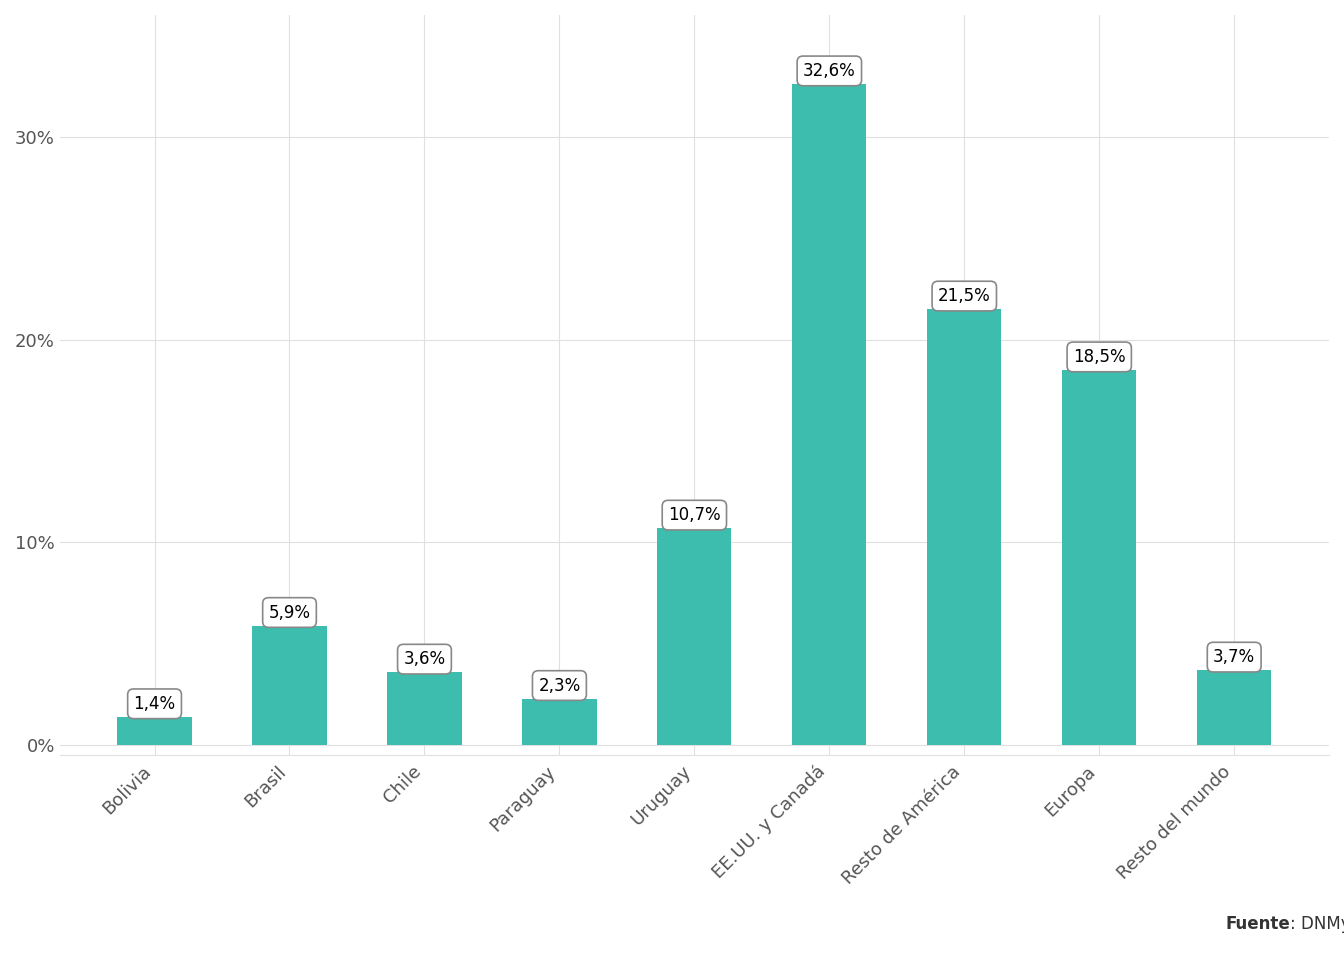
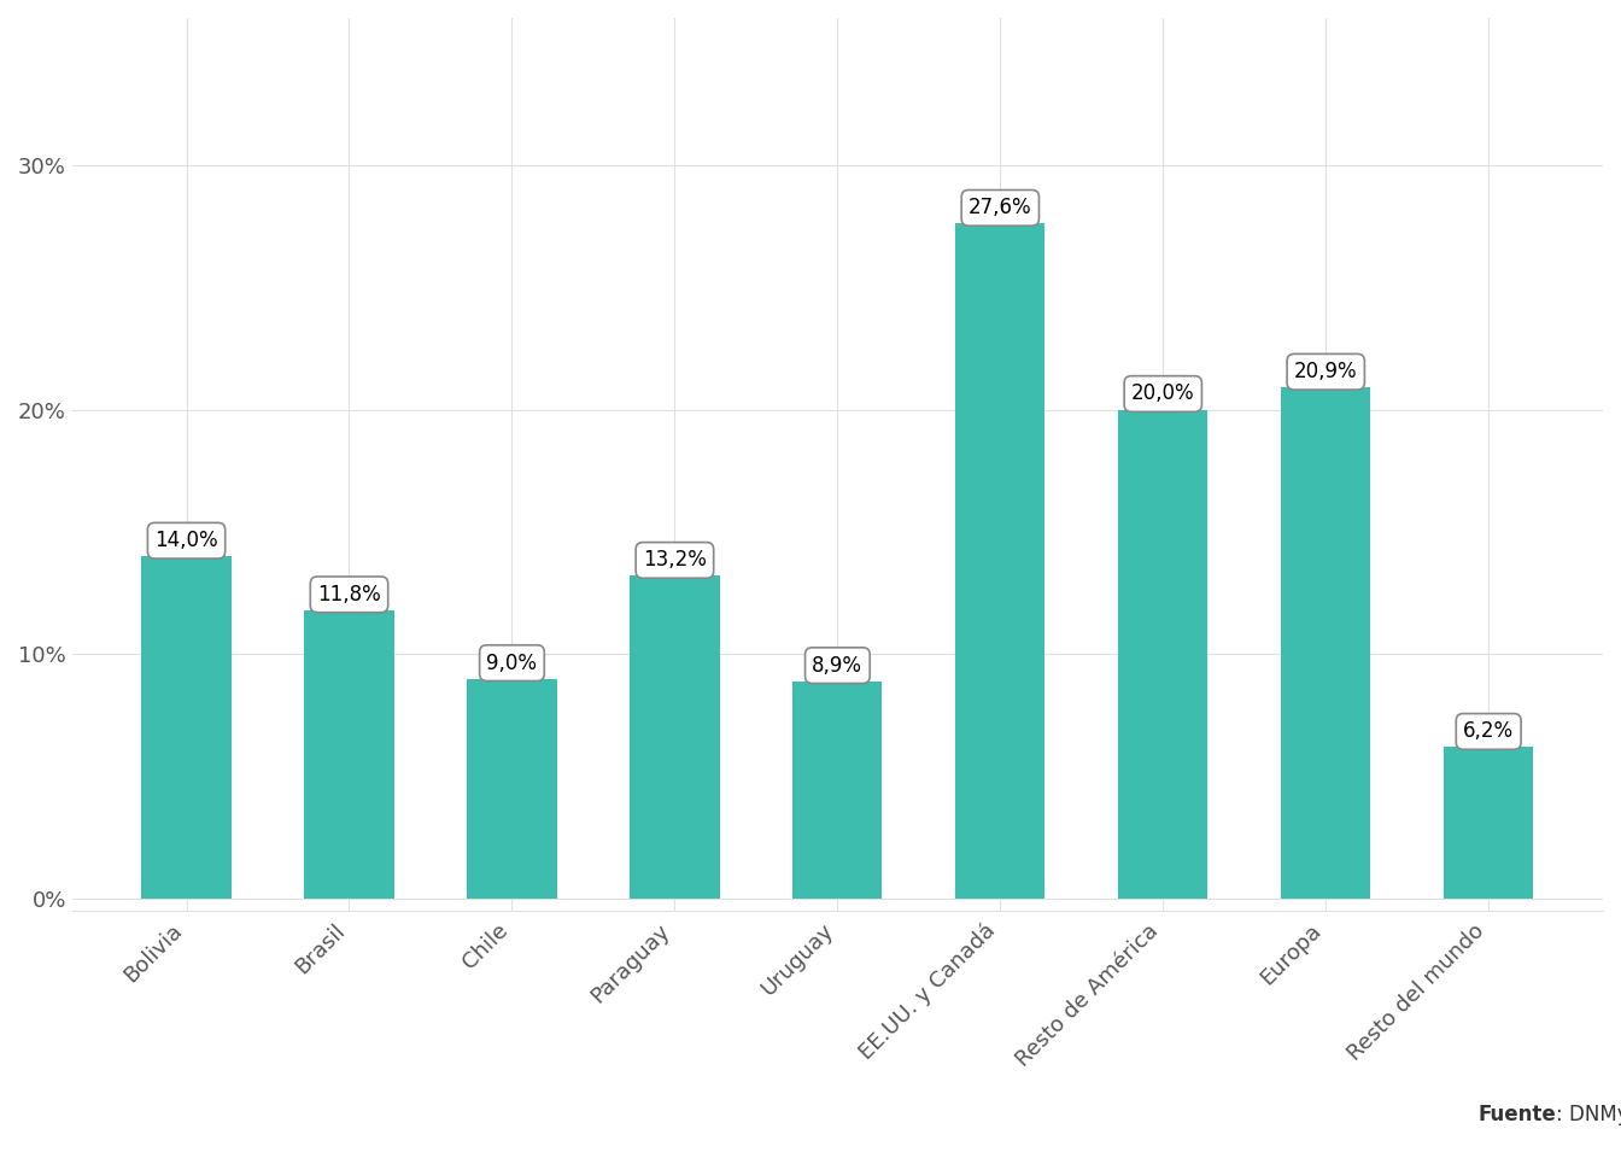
Bolivia: 1,4% -> 14,0%
Brasil: 5,9% -> 11,8%
Chile: 3,6% -> 9,0%
Paraguay: 2,3% -> 13,2%
Uruguay: 10,7% -> 8,9%
EE.UU. y Canadá: 32,6% -> 27,6%
Resto de América: 21,5% -> 20,0%
Europa: 18,5% -> 20,9%
Resto del mundo: 3,7% -> 6,2%
